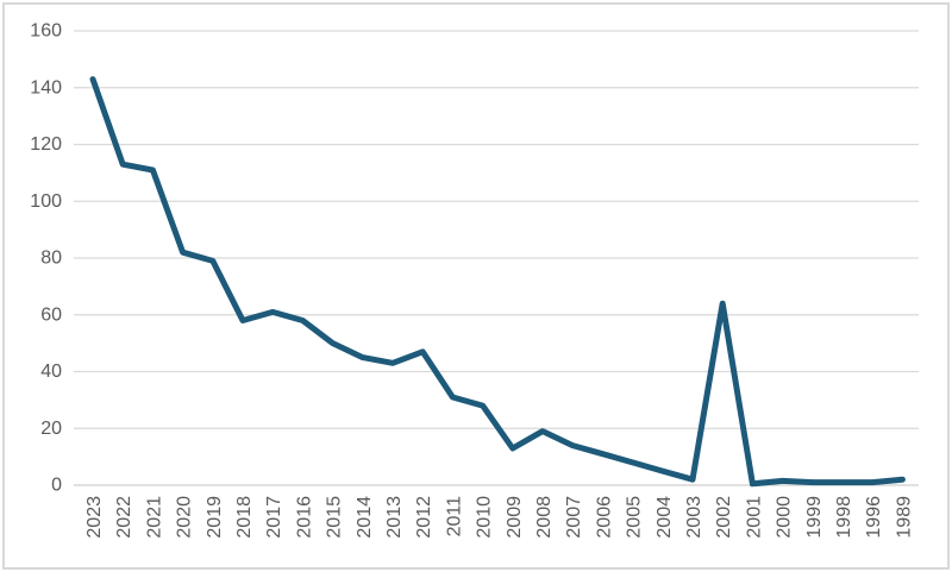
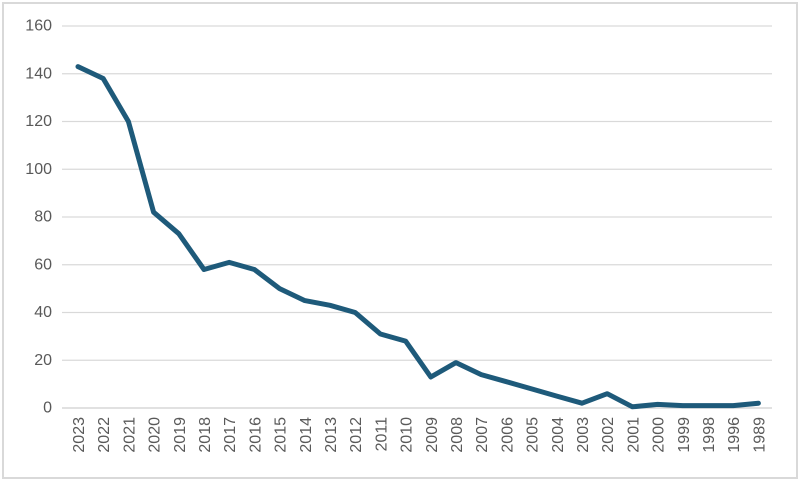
2022: 113 -> 138
2021: 111 -> 120
2019: 79 -> 73
2012: 47 -> 40
2002: 64 -> 6
